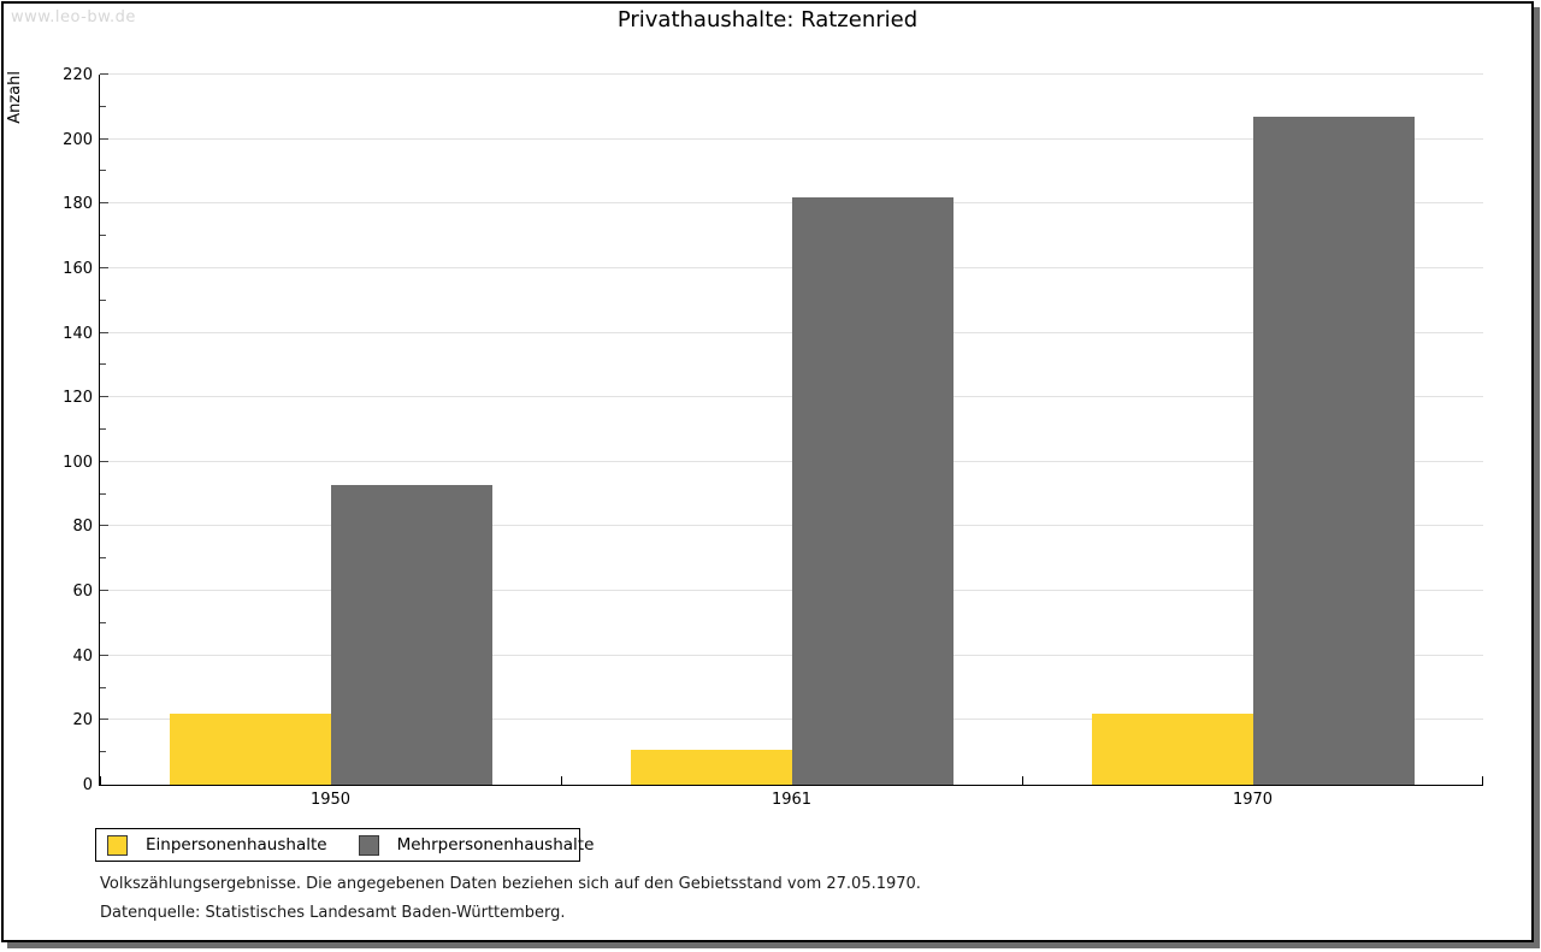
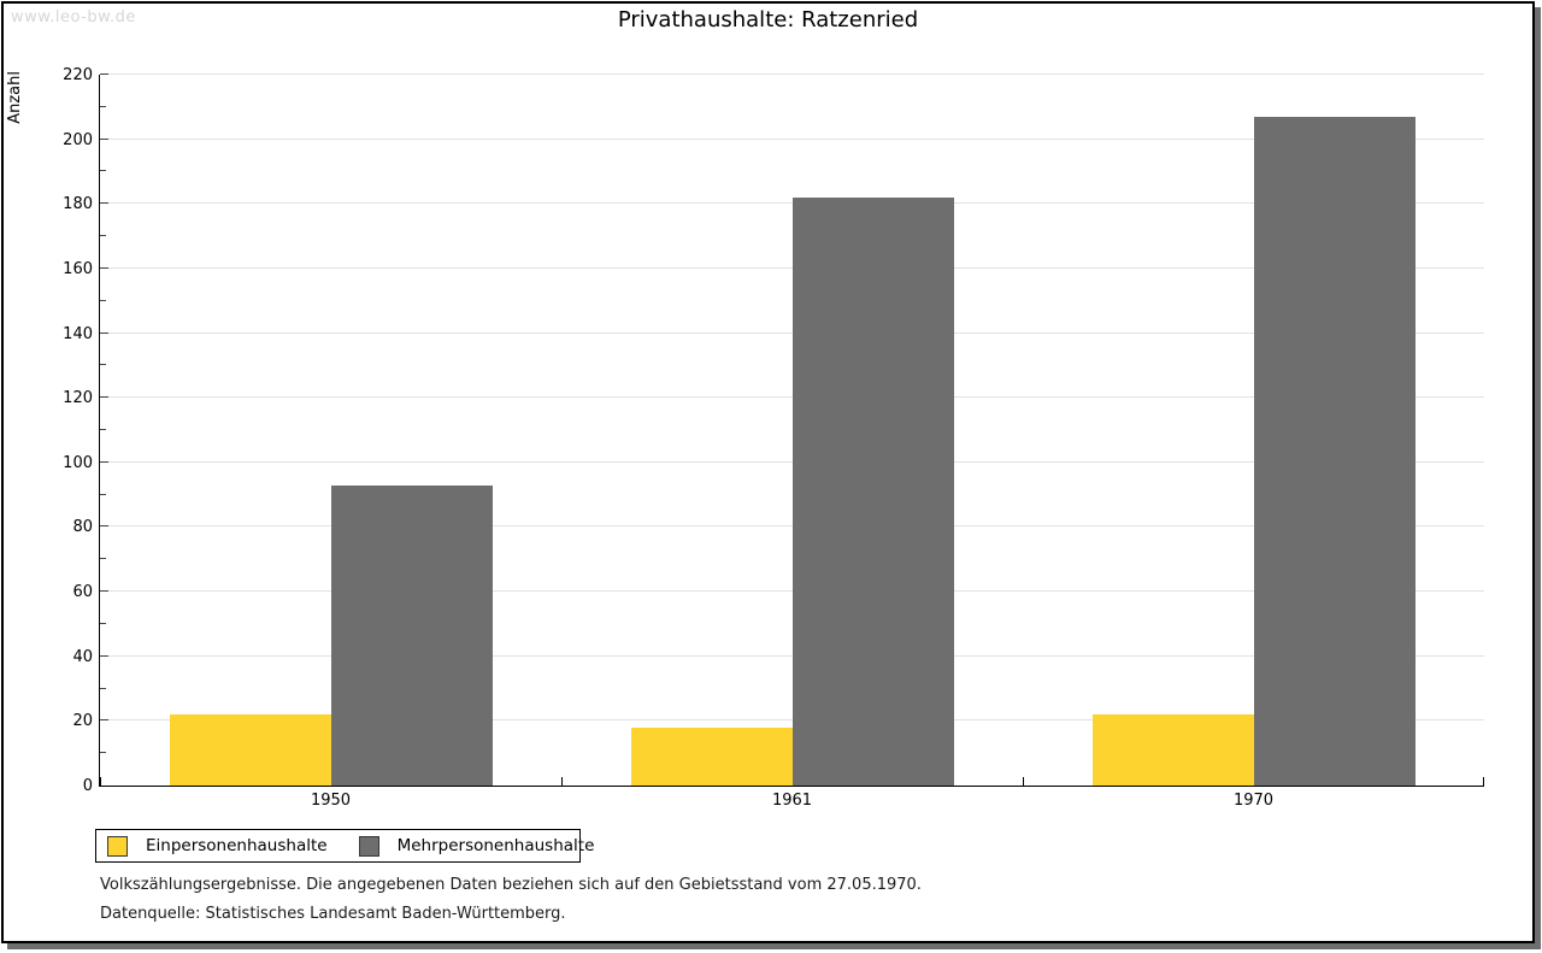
Einpersonenhaushalte/1961: 11 -> 18
